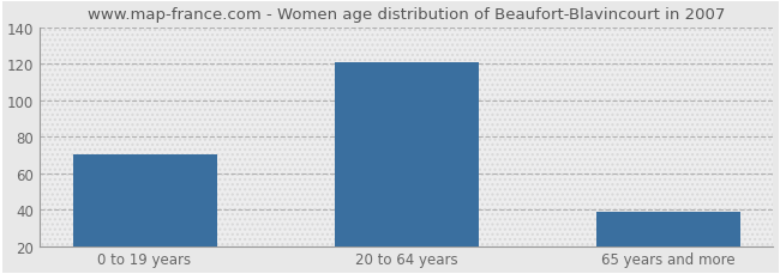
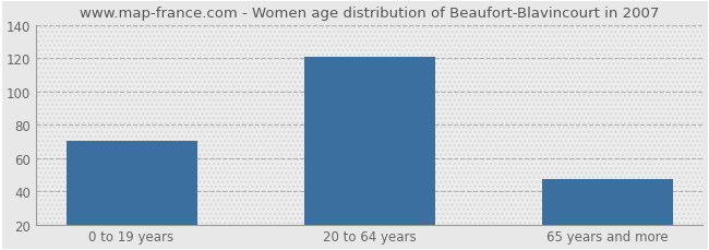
65 years and more: 39 -> 47
